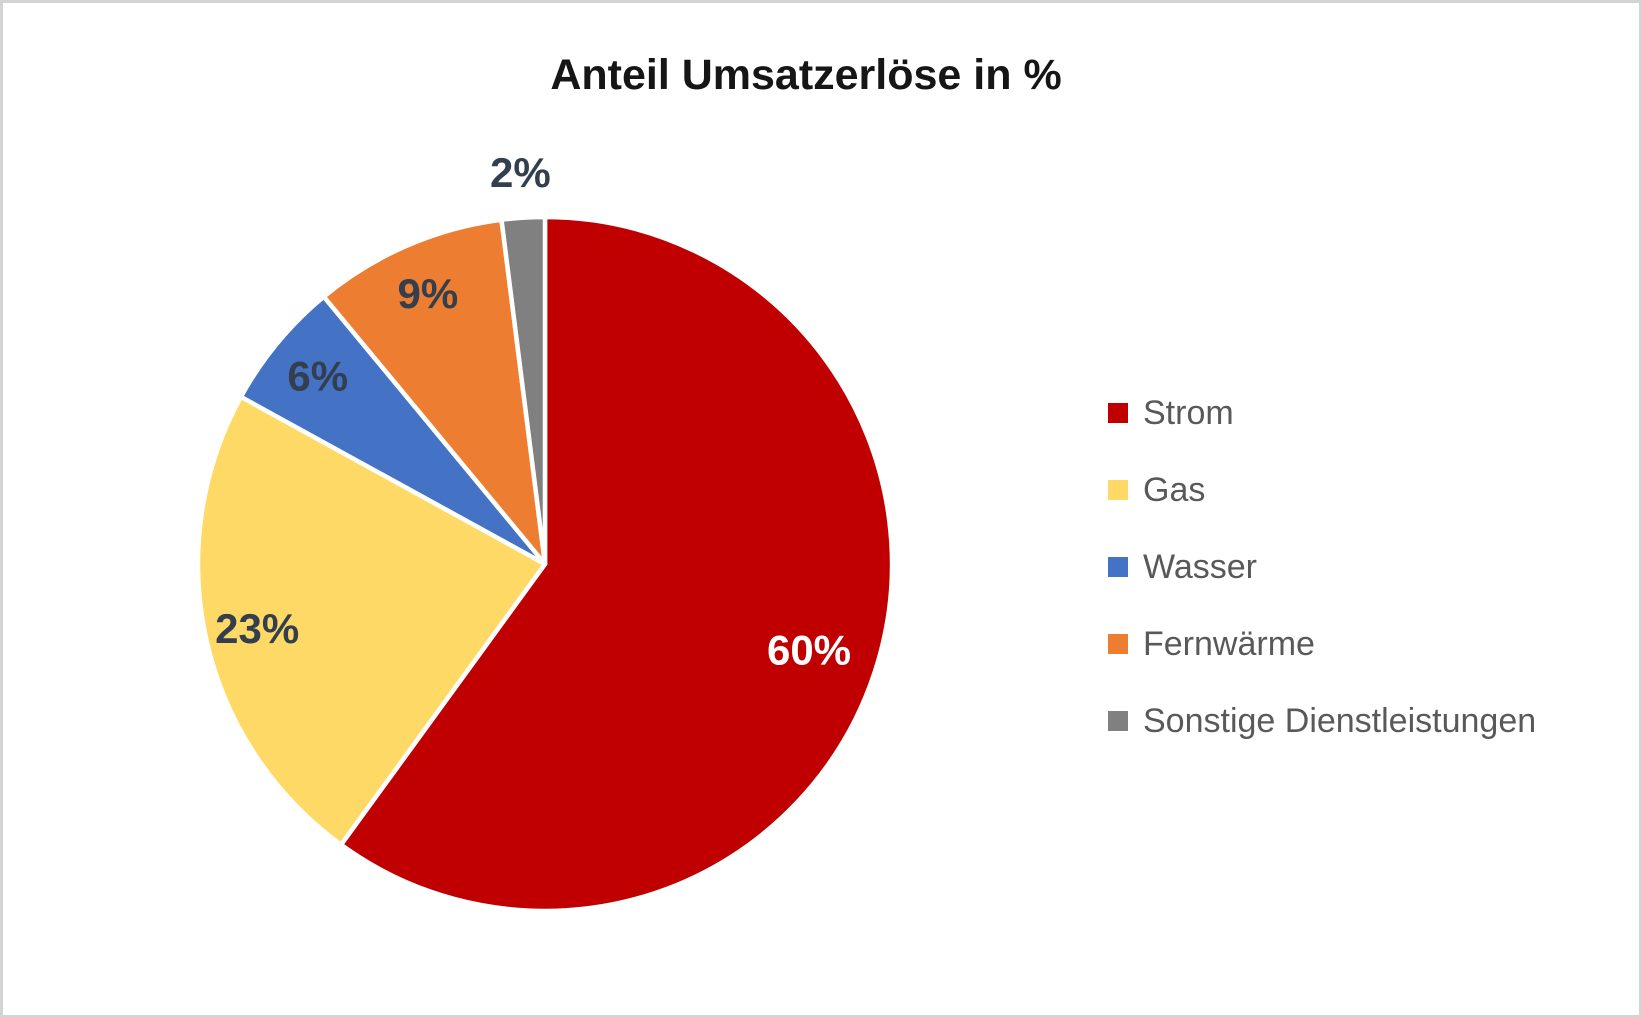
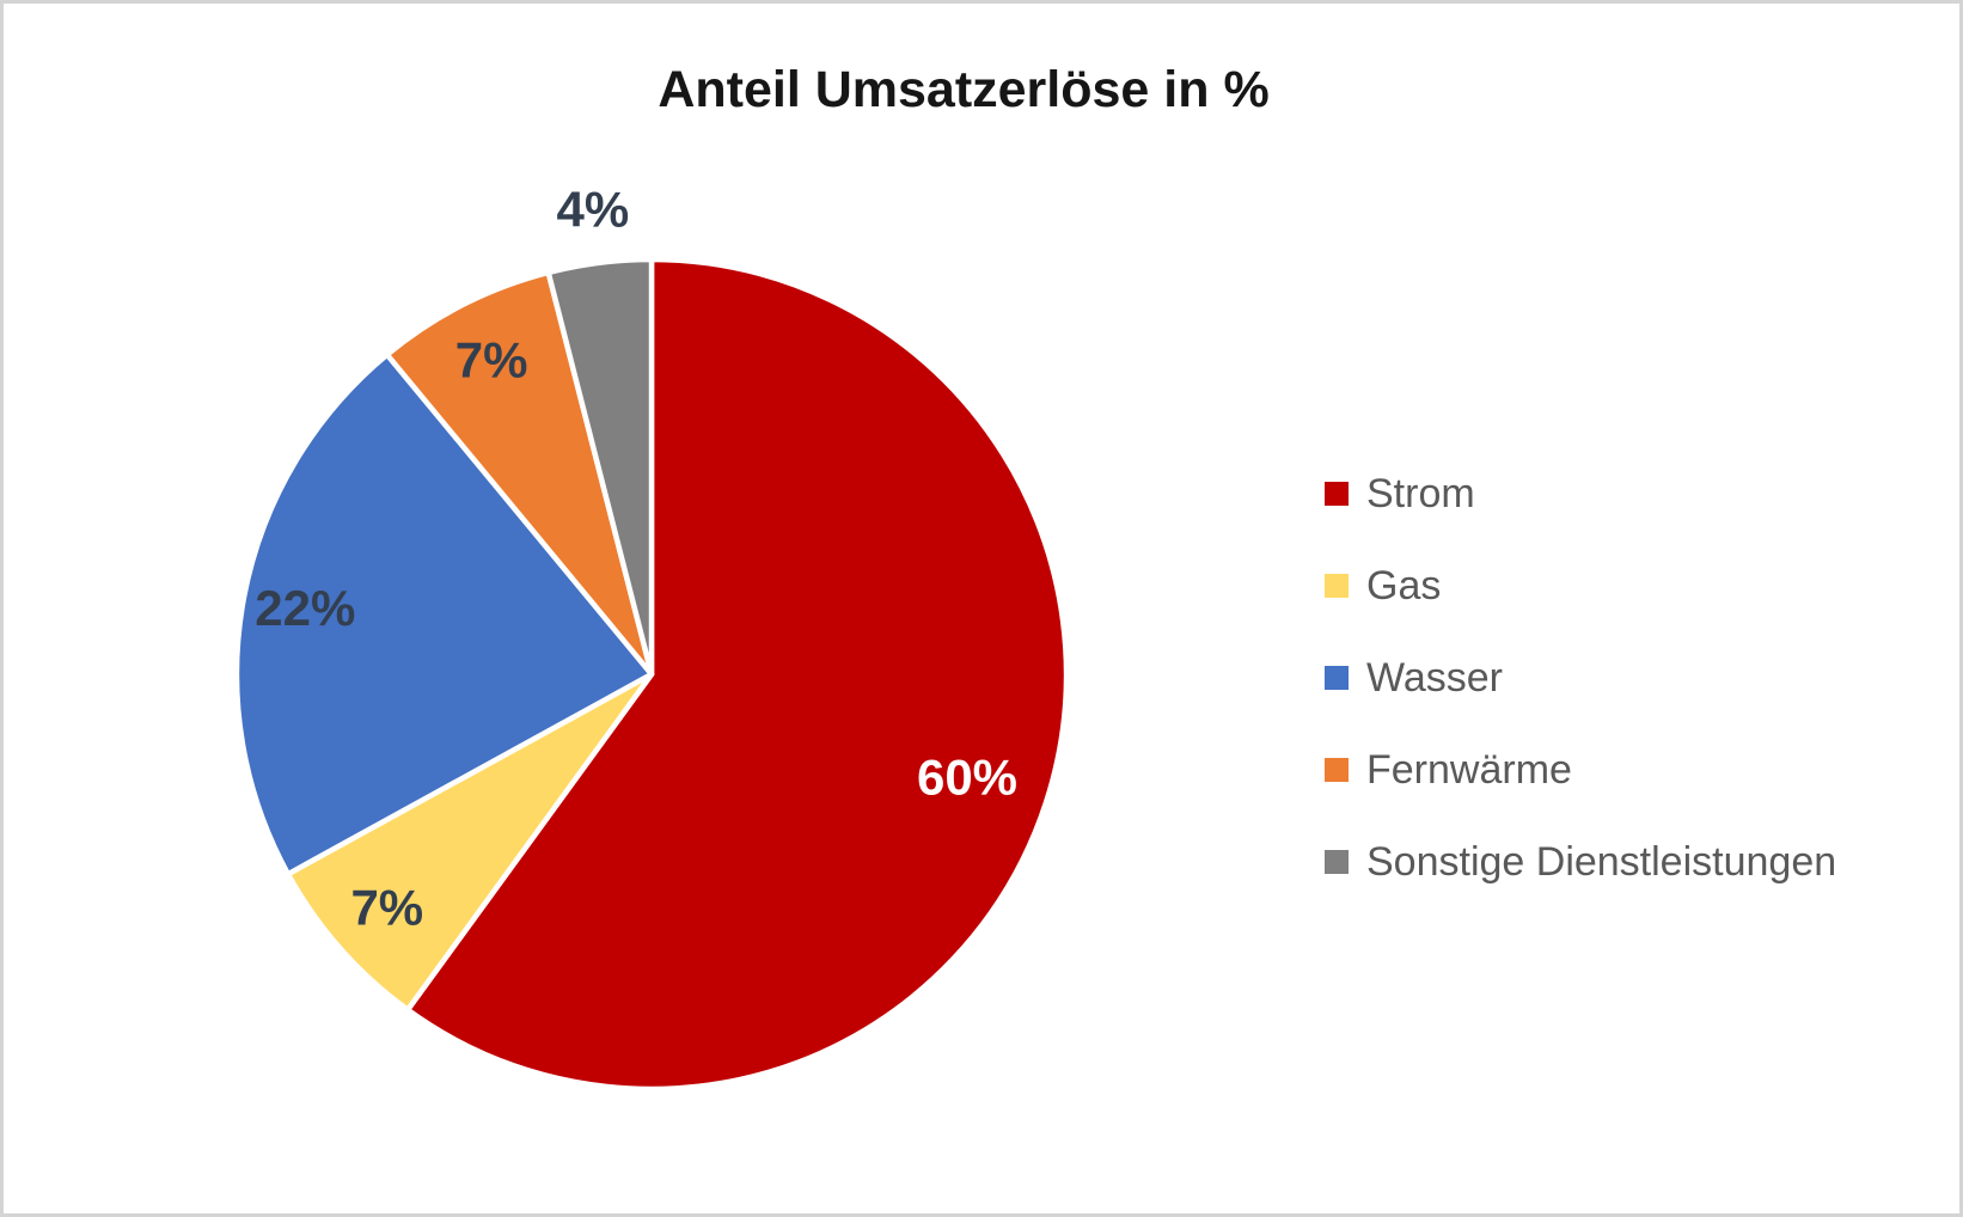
Gas: 23% -> 7%
Wasser: 6% -> 22%
Fernwärme: 9% -> 7%
Sonstige Dienstleistungen: 2% -> 4%
